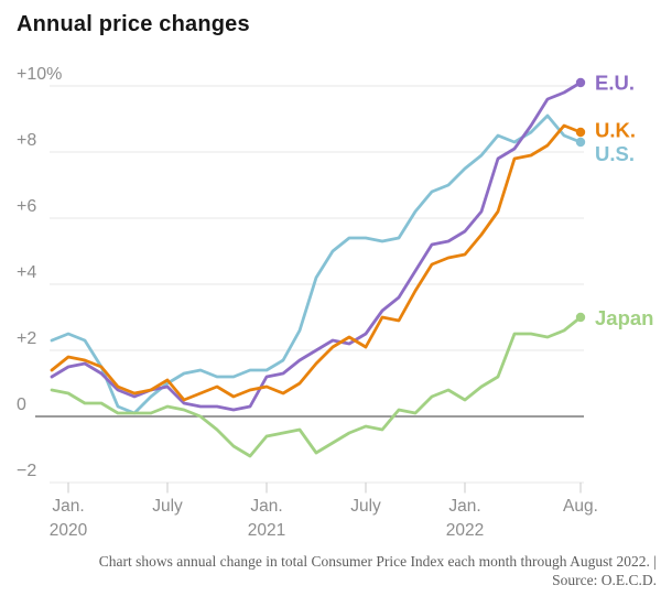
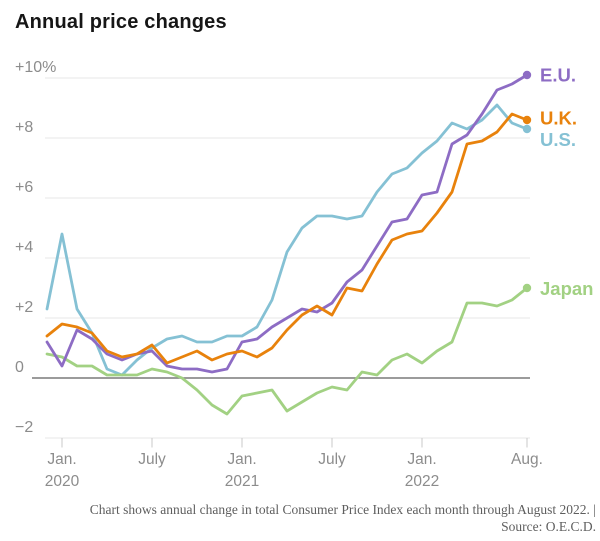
E.U./Jan. 2020: 1.5% -> 0.4%
U.S./Jan. 2020: 2.5% -> 4.8%
E.U./Jan. 2022: 5.6% -> 6.1%
